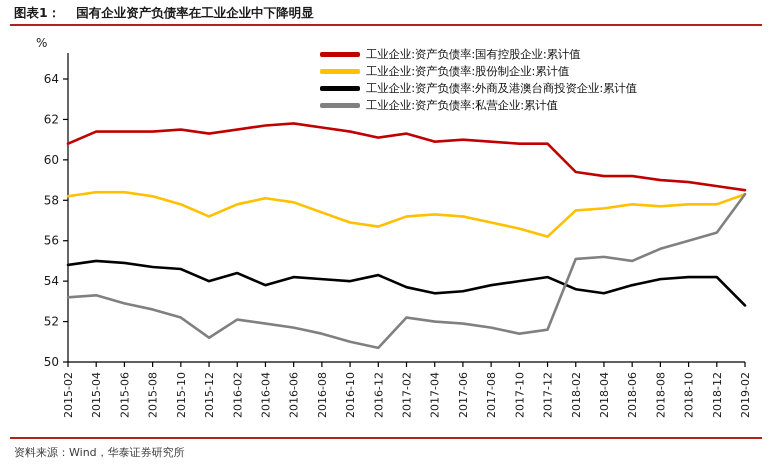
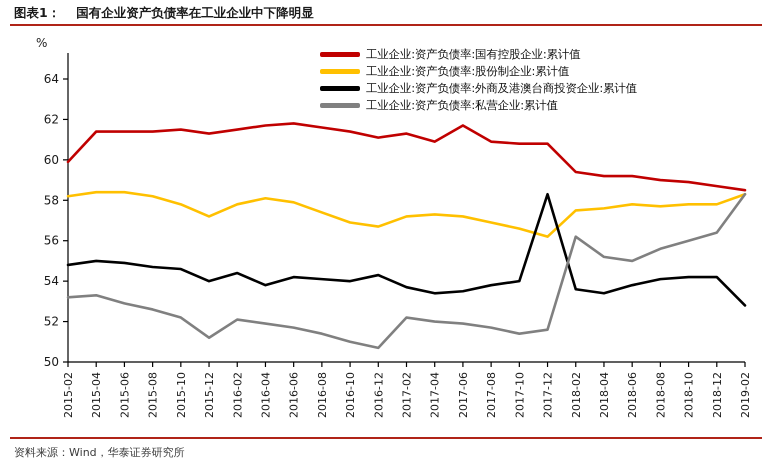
工业企业:资产负债率:国有控股企业:累计值/2015-02: 60.8 -> 59.9
工业企业:资产负债率:国有控股企业:累计值/2017-06: 61.0 -> 61.7
工业企业:资产负债率:外商及港澳台商投资企业:累计值/2017-12: 54.2 -> 58.3
工业企业:资产负债率:私营企业:累计值/2018-02: 55.1 -> 56.2
